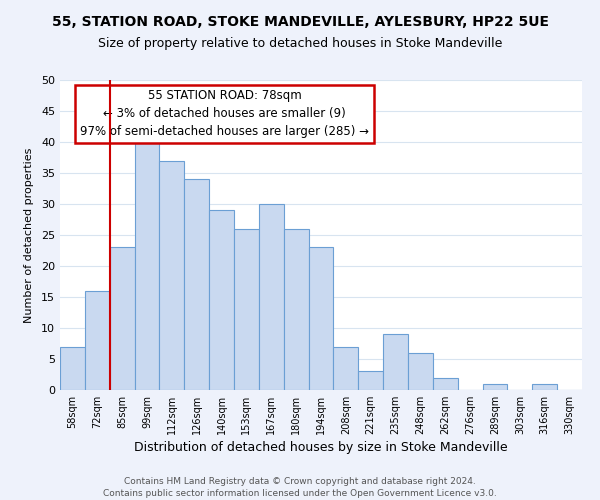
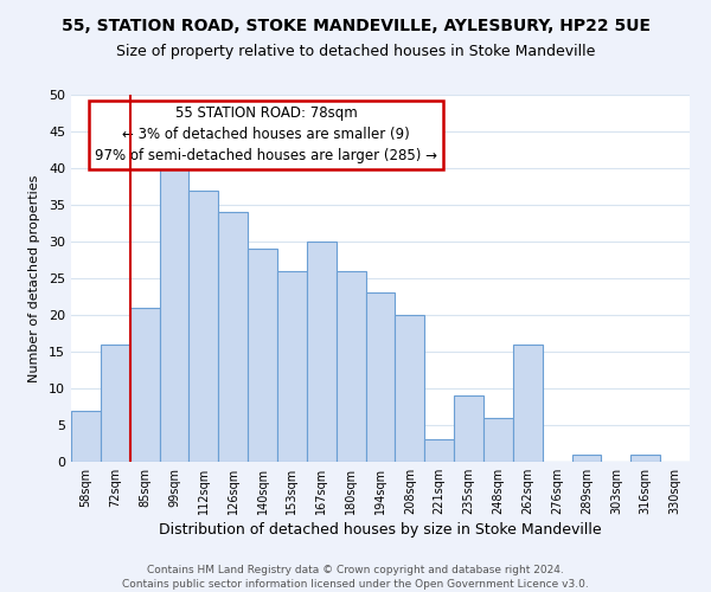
85sqm: 23 -> 21
208sqm: 7 -> 20
262sqm: 2 -> 16
